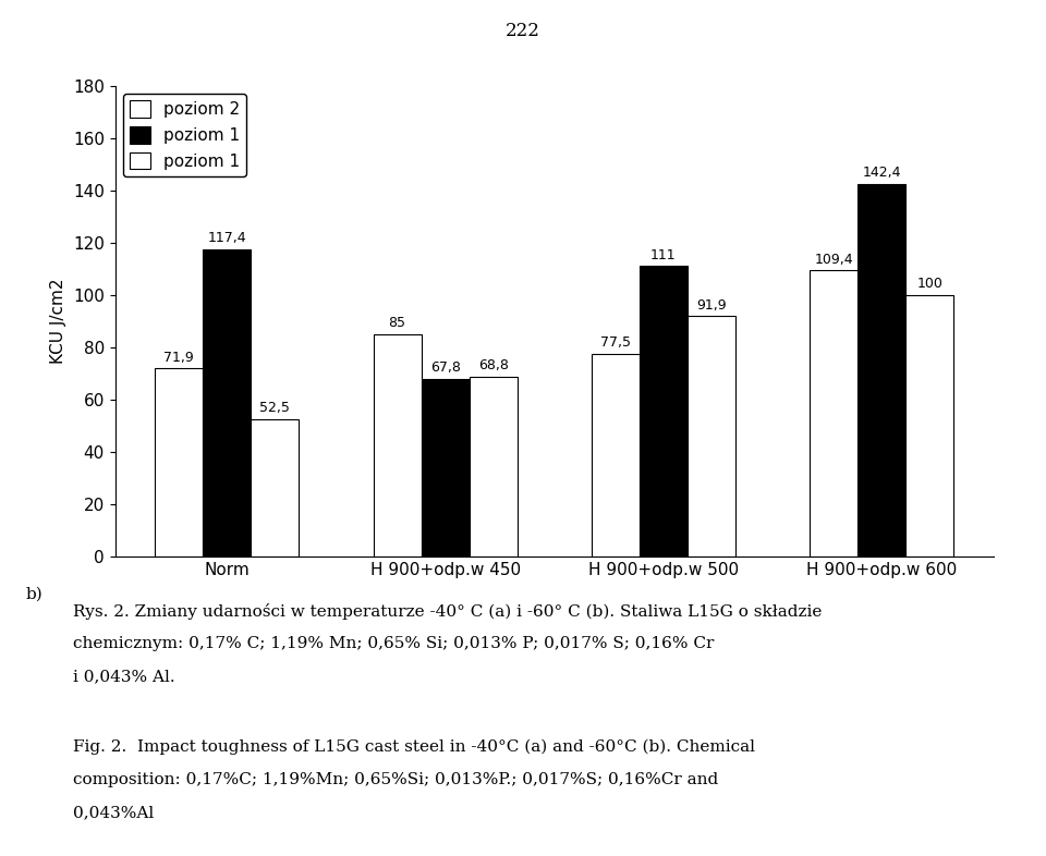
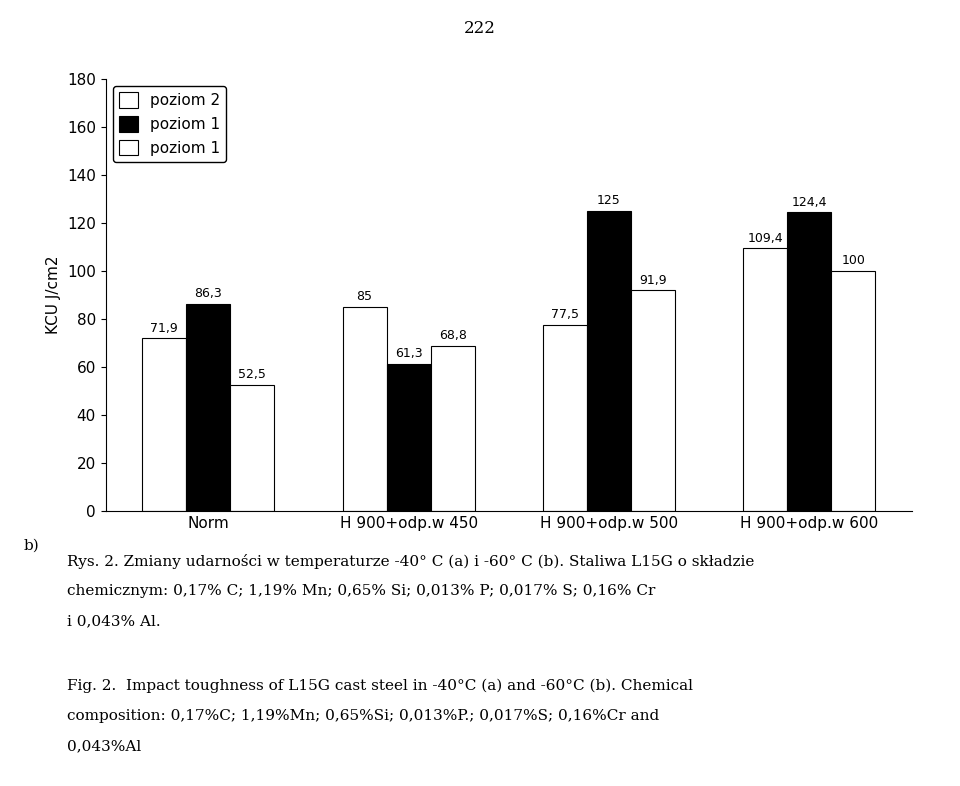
poziom 1/Norm: 117,4 -> 86,3
poziom 1/H 900+odp.w 450: 67,8 -> 61,3
poziom 1/H 900+odp.w 500: 111 -> 125
poziom 1/H 900+odp.w 600: 142,4 -> 124,4
